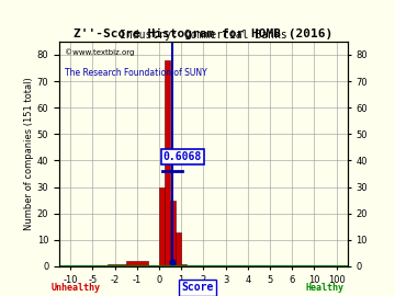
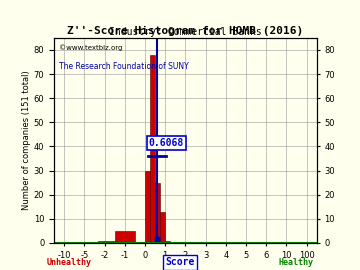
-1: 2 -> 5
